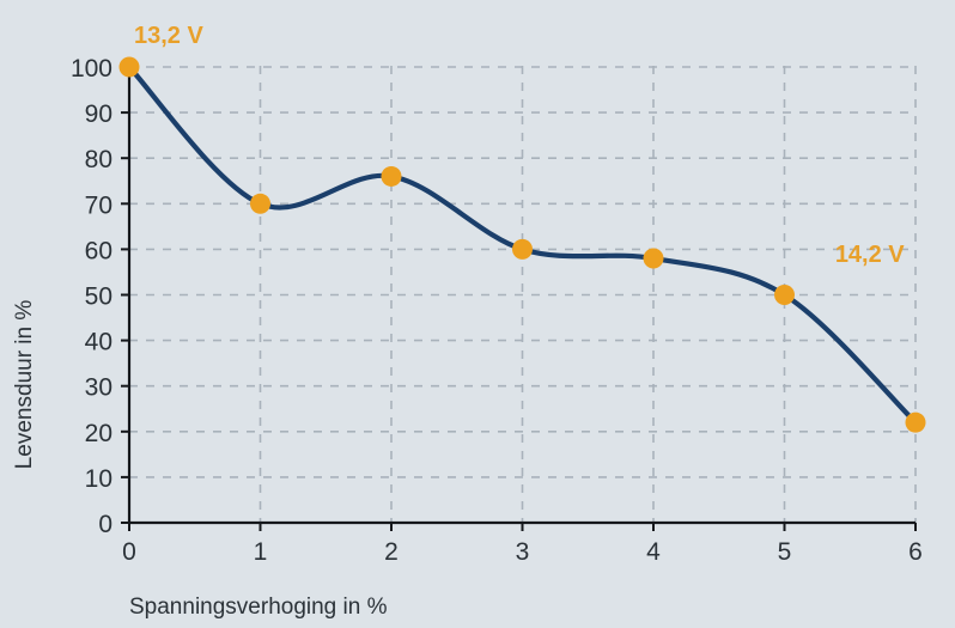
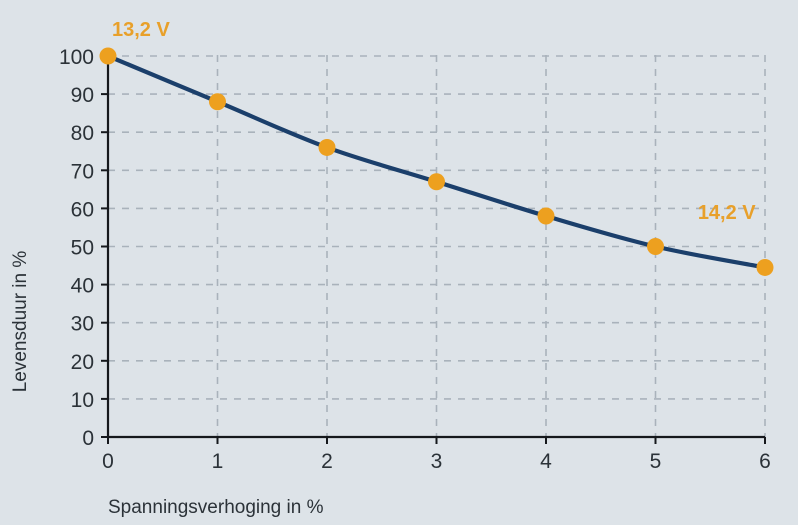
1: 70 -> 88
3: 60 -> 67
6: 22 -> 44
